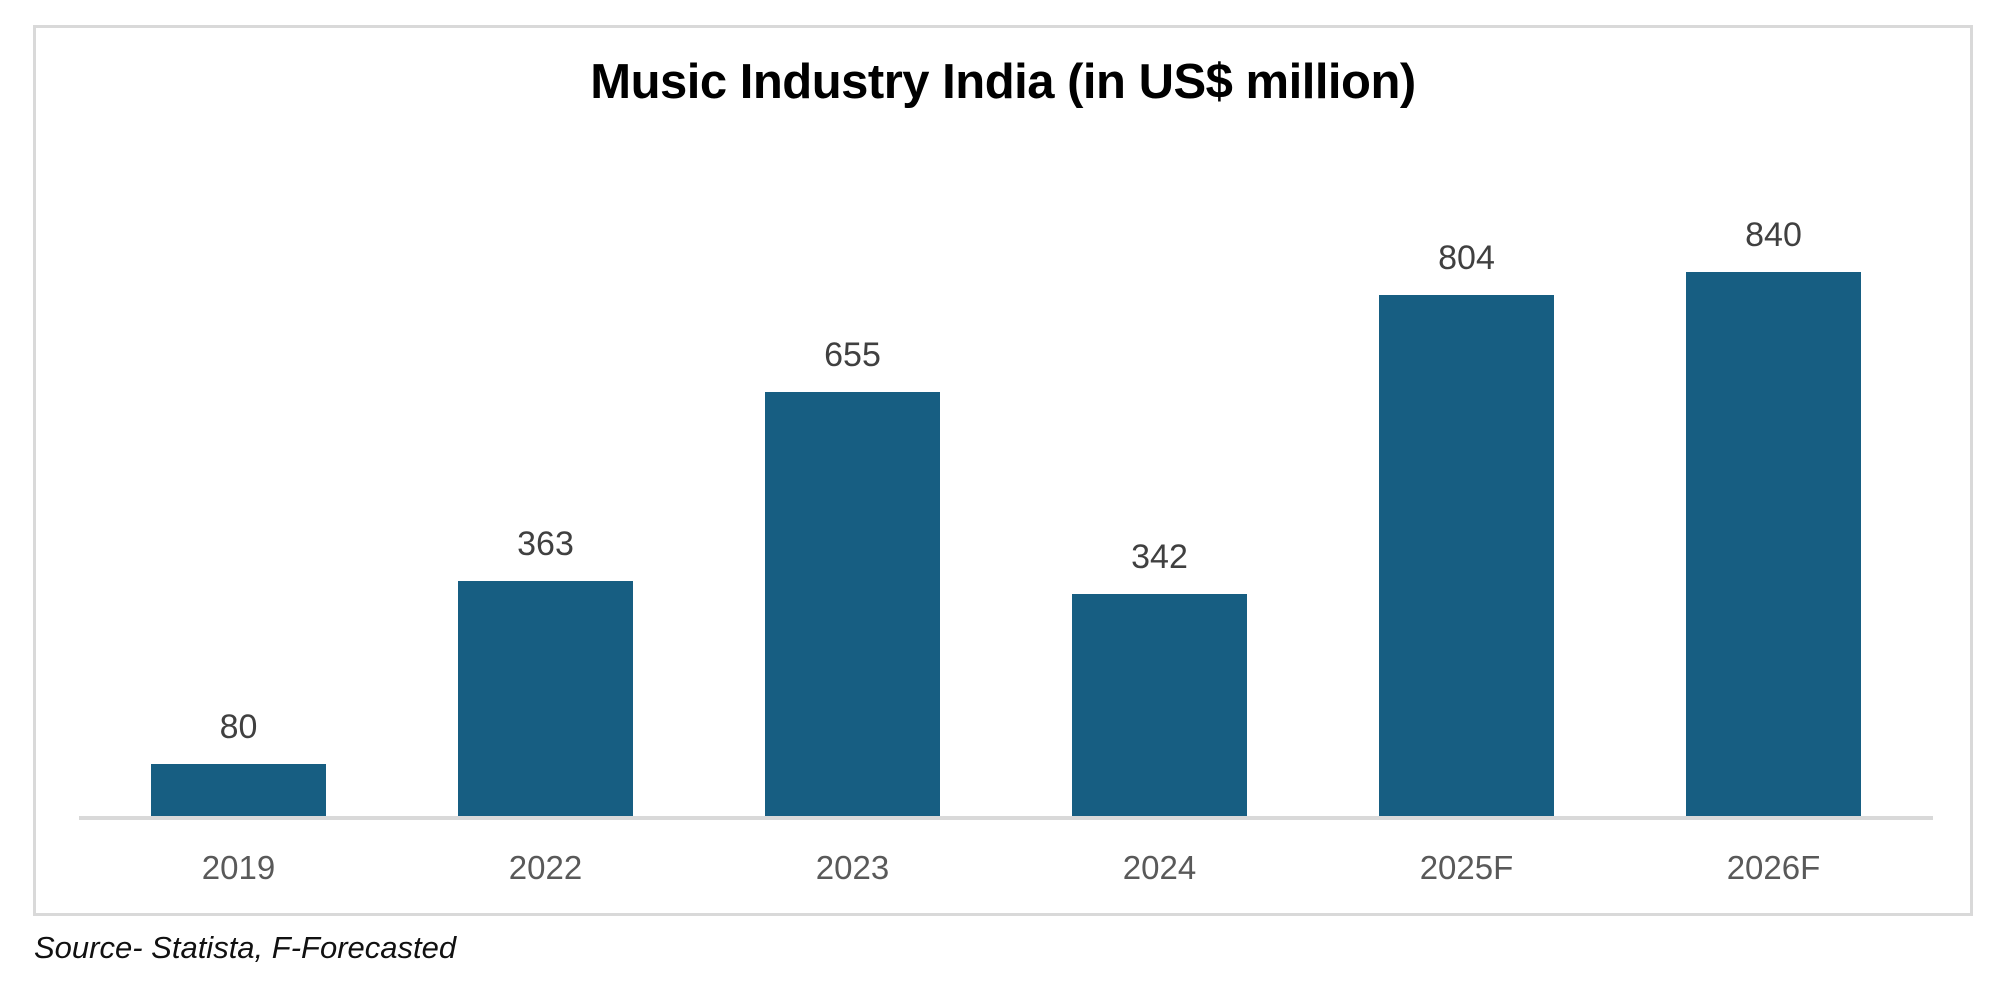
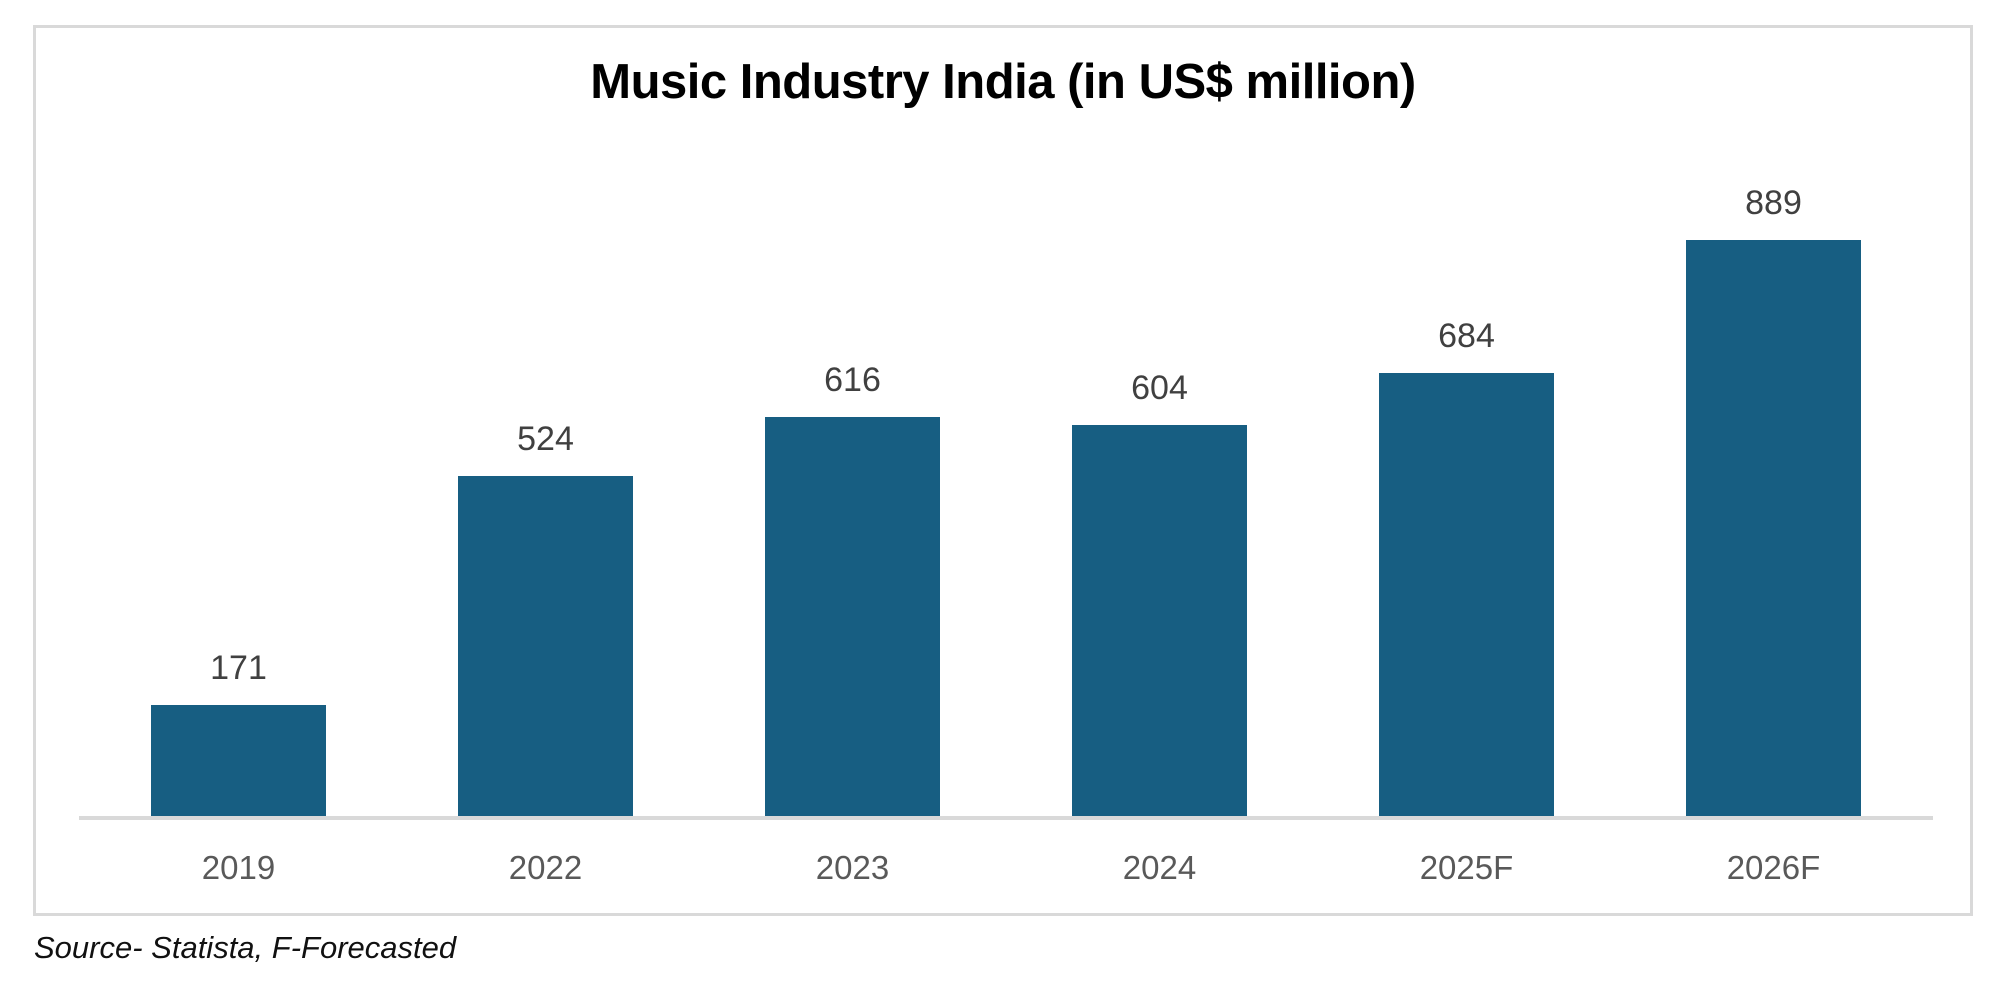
2019: 80 -> 171
2022: 363 -> 524
2023: 655 -> 616
2024: 342 -> 604
2025F: 804 -> 684
2026F: 840 -> 889
